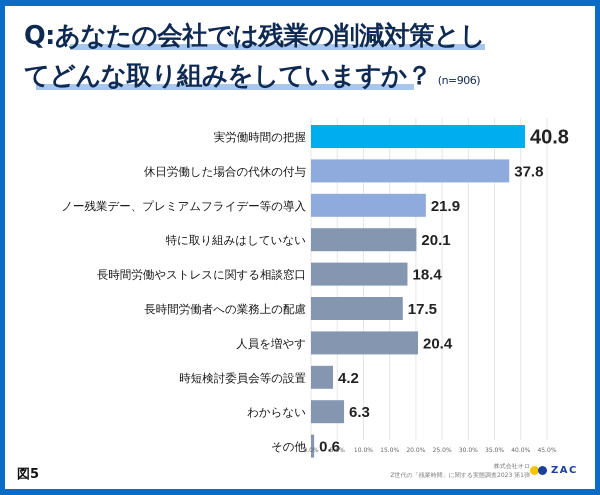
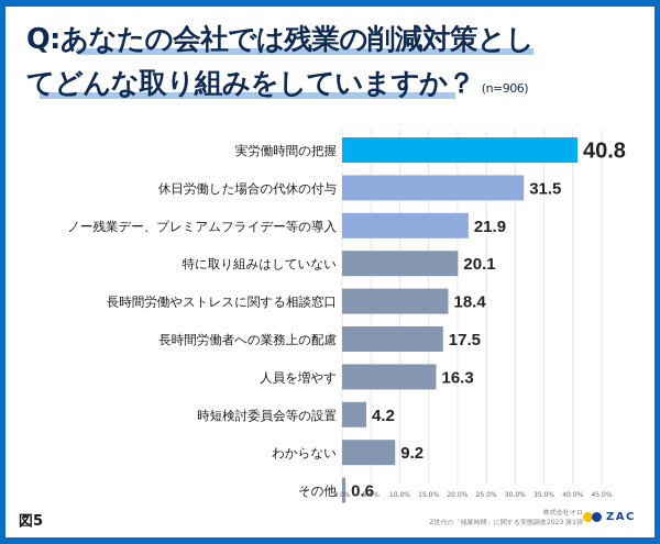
休日労働した場合の代休の付与: 37.8 -> 31.5
人員を増やす: 20.4 -> 16.3
わからない: 6.3 -> 9.2
